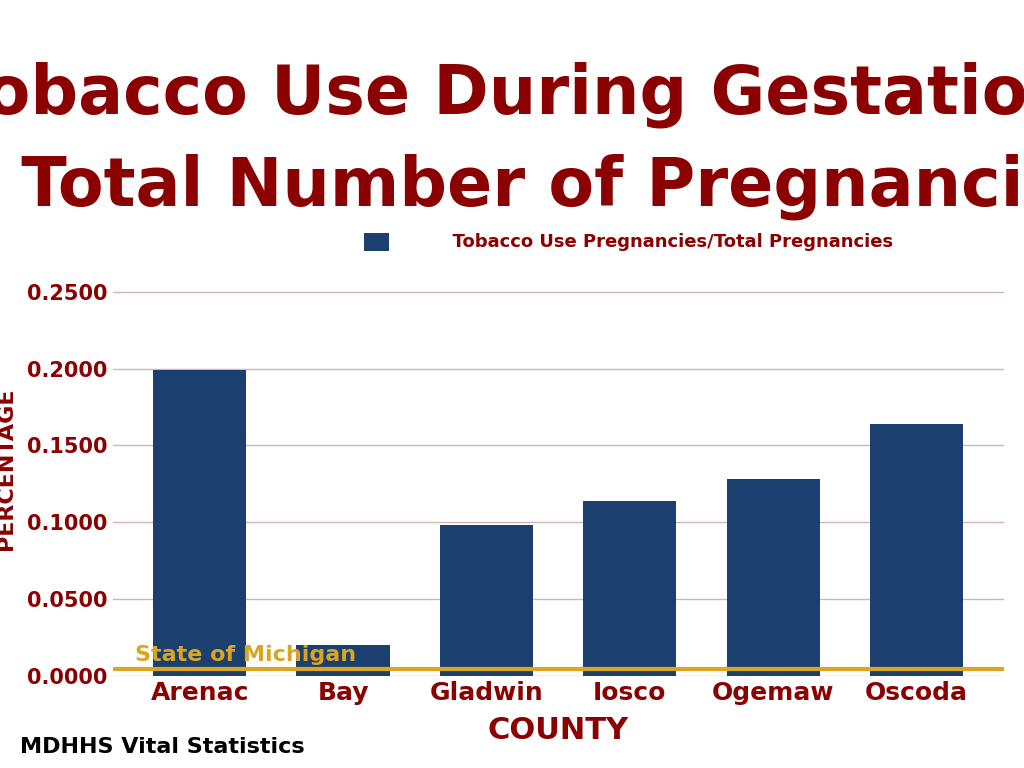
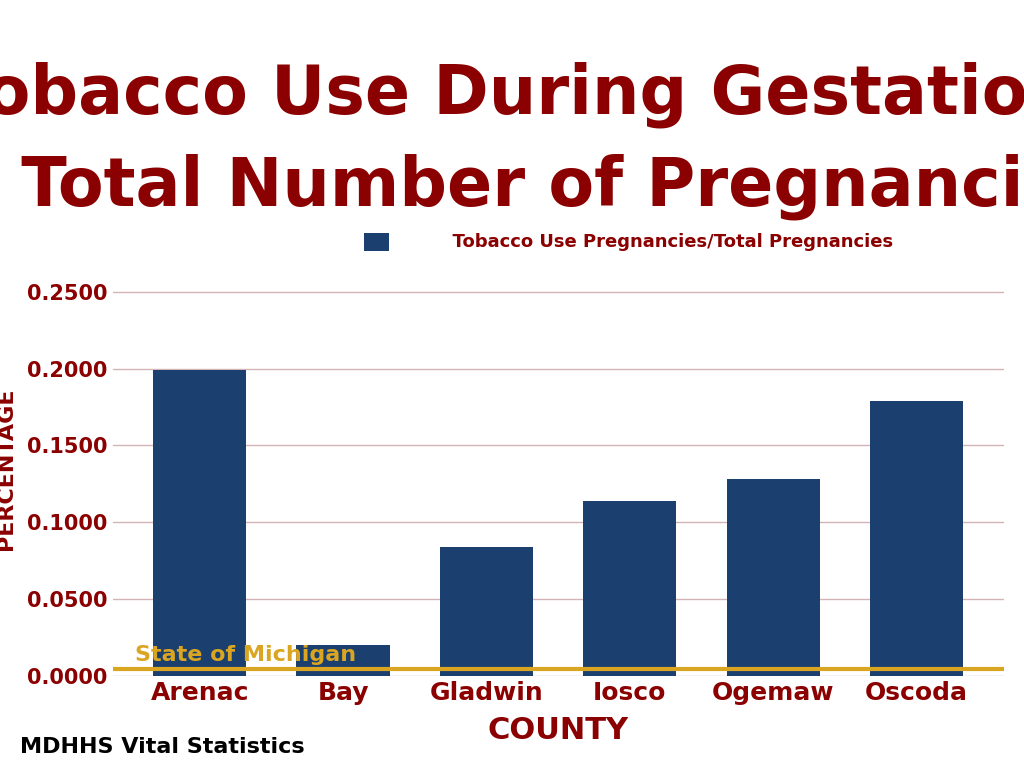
Gladwin: 0.098 -> 0.084
Oscoda: 0.164 -> 0.179
